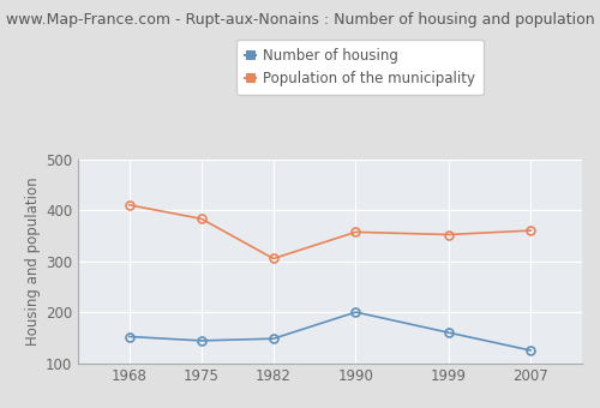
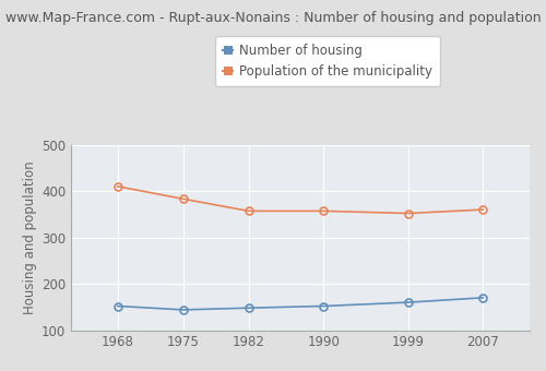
Population of the municipality/1982: 305 -> 357
Number of housing/1990: 200 -> 152
Number of housing/2007: 125 -> 170
